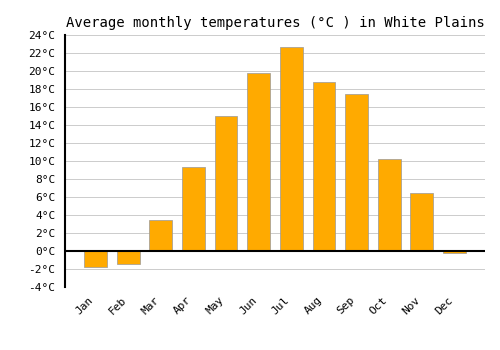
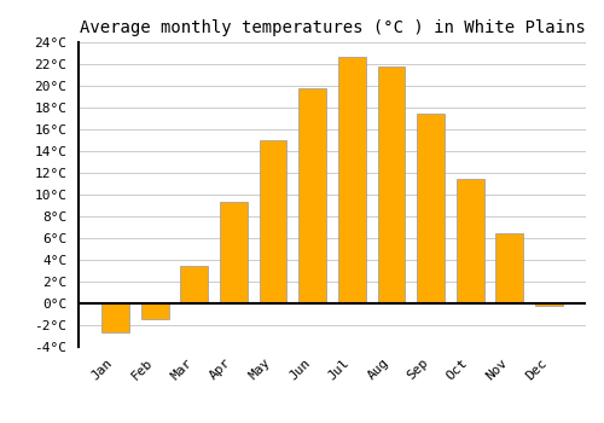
Jan: -1.8°C -> -2.7°C
Aug: 18.8°C -> 21.8°C
Oct: 10.2°C -> 11.5°C
